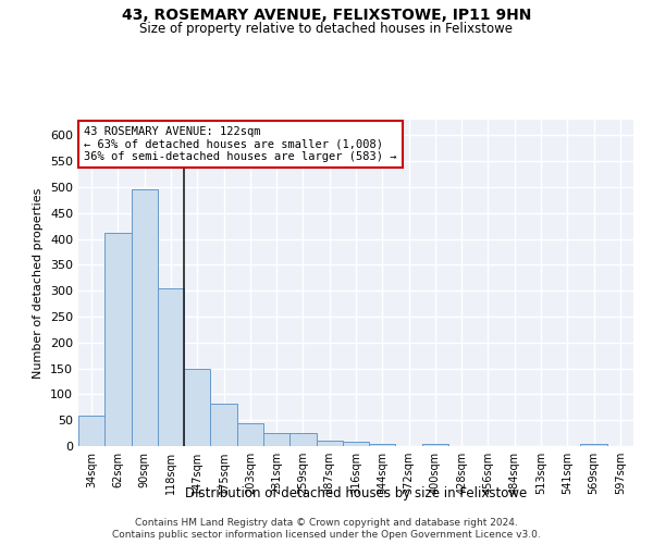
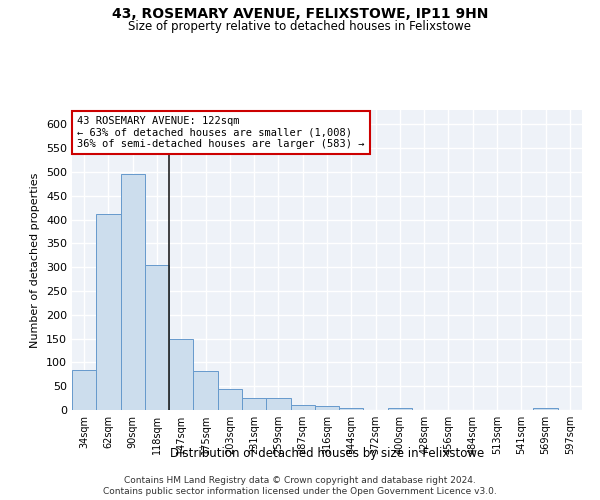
34sqm: 58 -> 85
